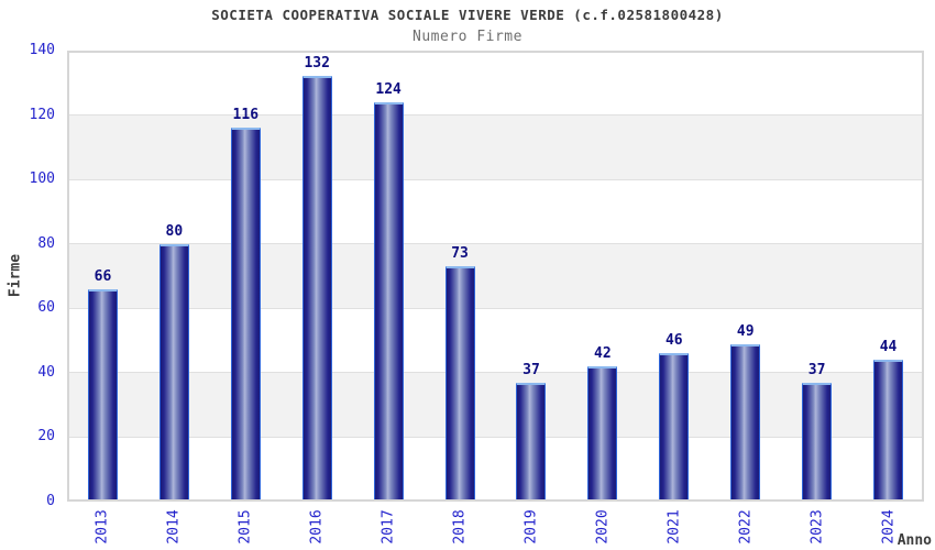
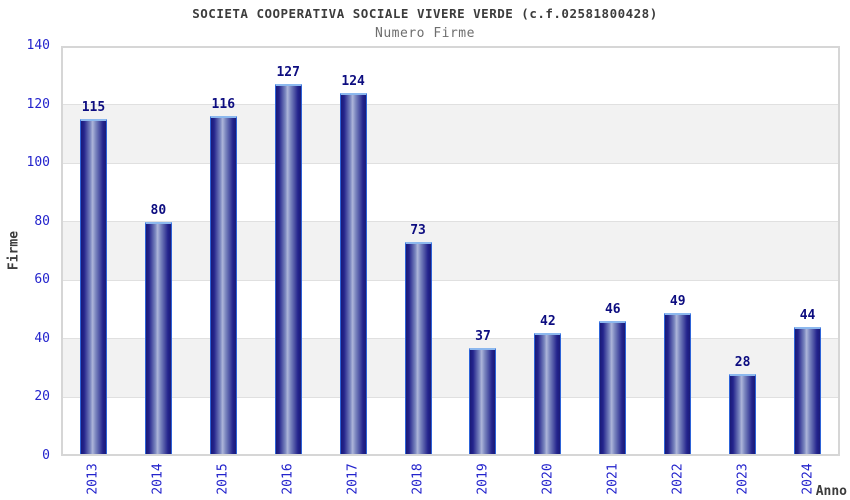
2013: 66 -> 115
2016: 132 -> 127
2023: 37 -> 28
